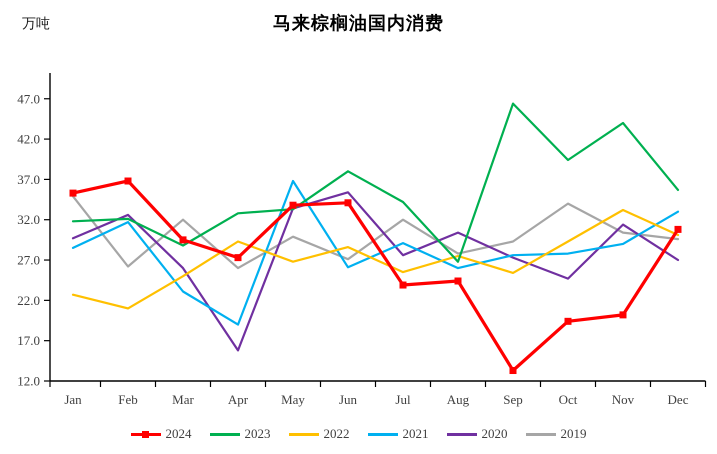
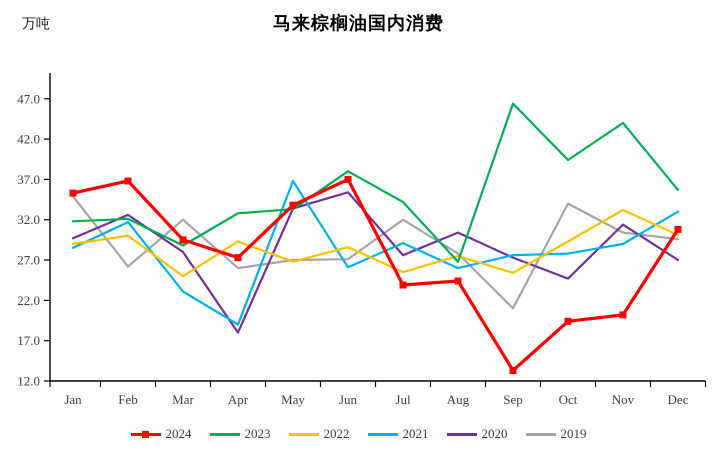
2022/Jan: 23 -> 29
2022/Feb: 21 -> 30
2020/Mar: 26 -> 28
2020/Apr: 16 -> 18
2019/May: 30 -> 27
2024/Jun: 34 -> 37
2019/Sep: 29 -> 21
